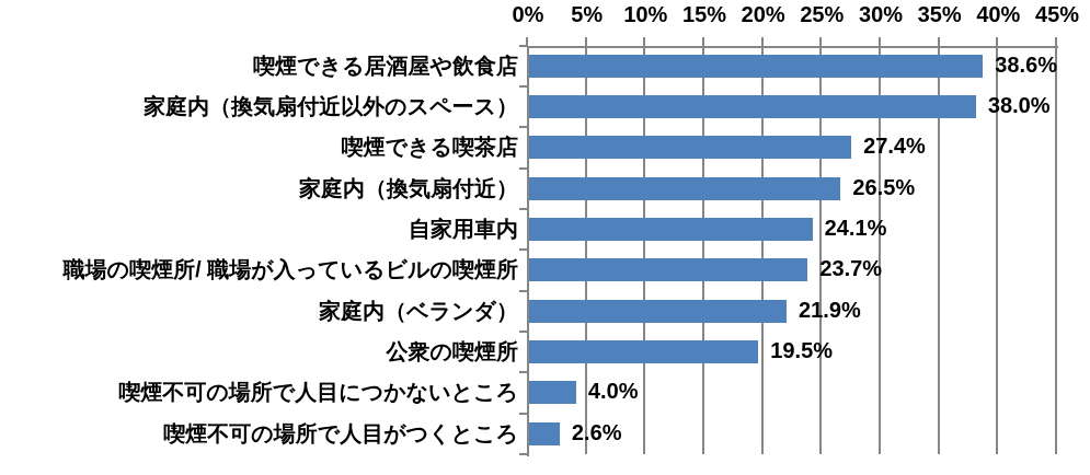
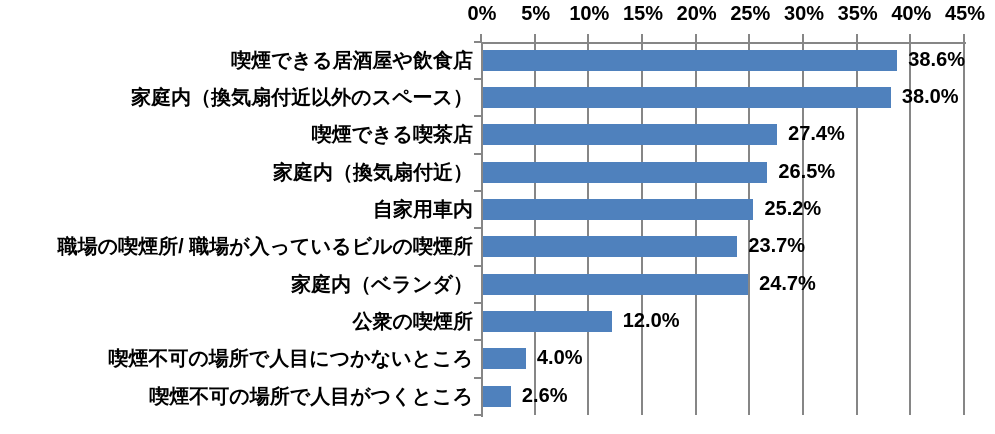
自家用車内: 24.1% -> 25.2%
家庭内（ベランダ）: 21.9% -> 24.7%
公衆の喫煙所: 19.5% -> 12.0%
